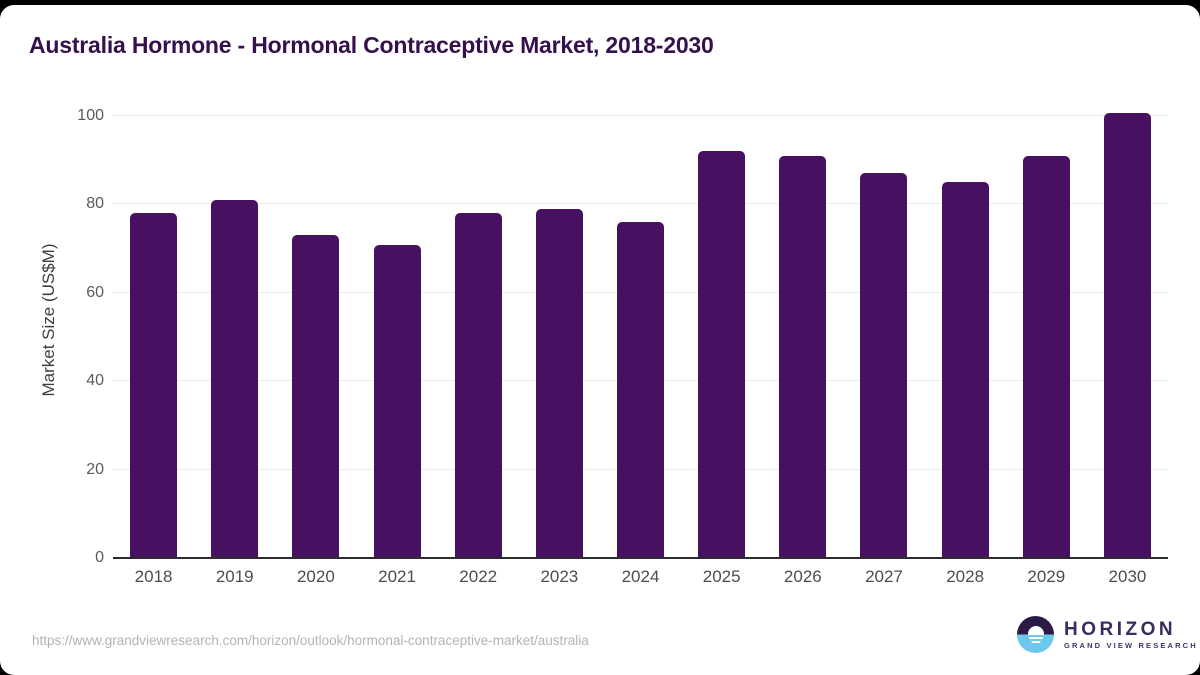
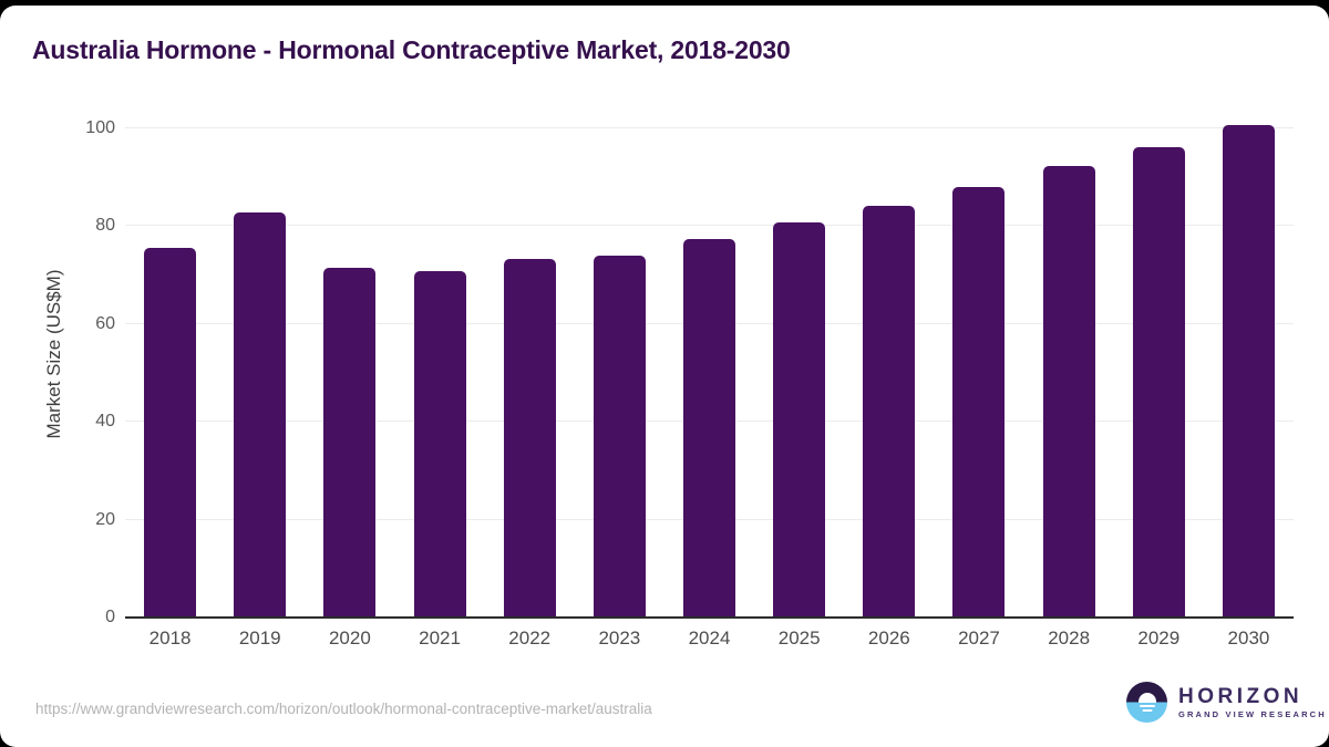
2018: 78 -> 76
2019: 81 -> 83
2020: 73 -> 71
2022: 78 -> 73
2023: 79 -> 74
2024: 76 -> 77
2025: 92 -> 81
2026: 91 -> 84
2027: 87 -> 88
2028: 85 -> 92
2029: 91 -> 96
